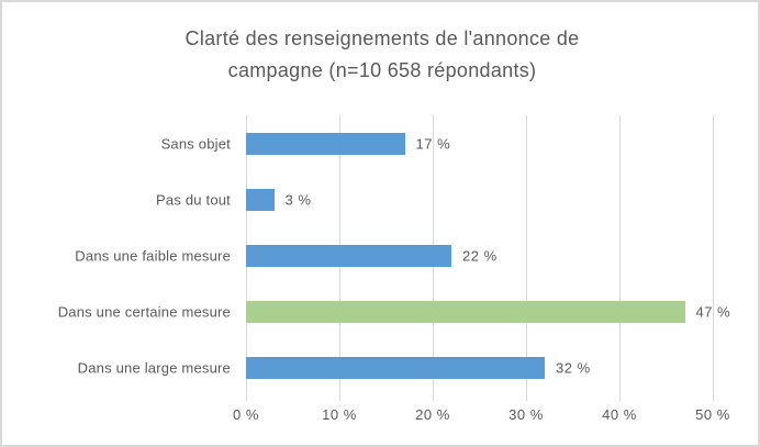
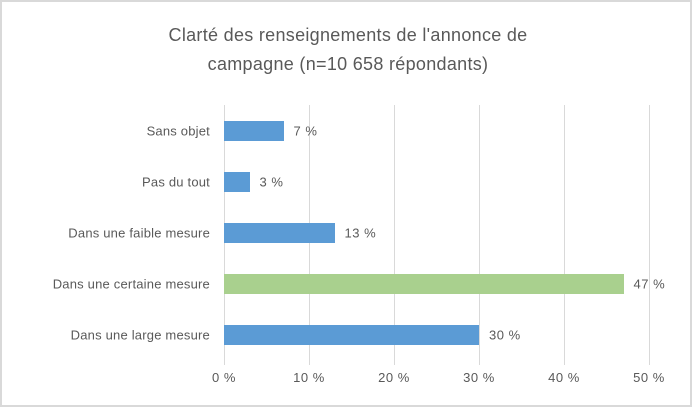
Sans objet: 17 -> 7
Dans une faible mesure: 22 -> 13
Dans une large mesure: 32 -> 30
